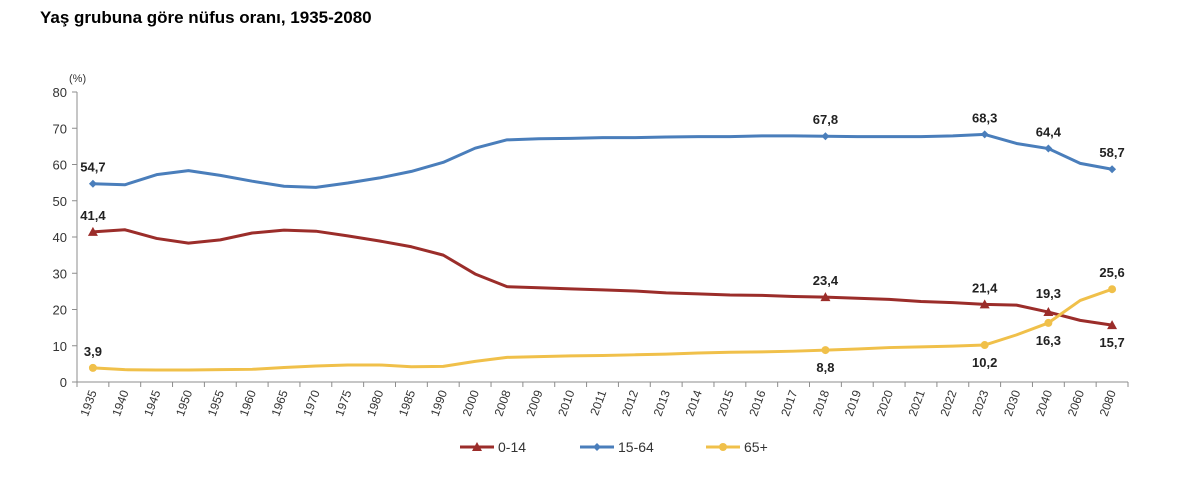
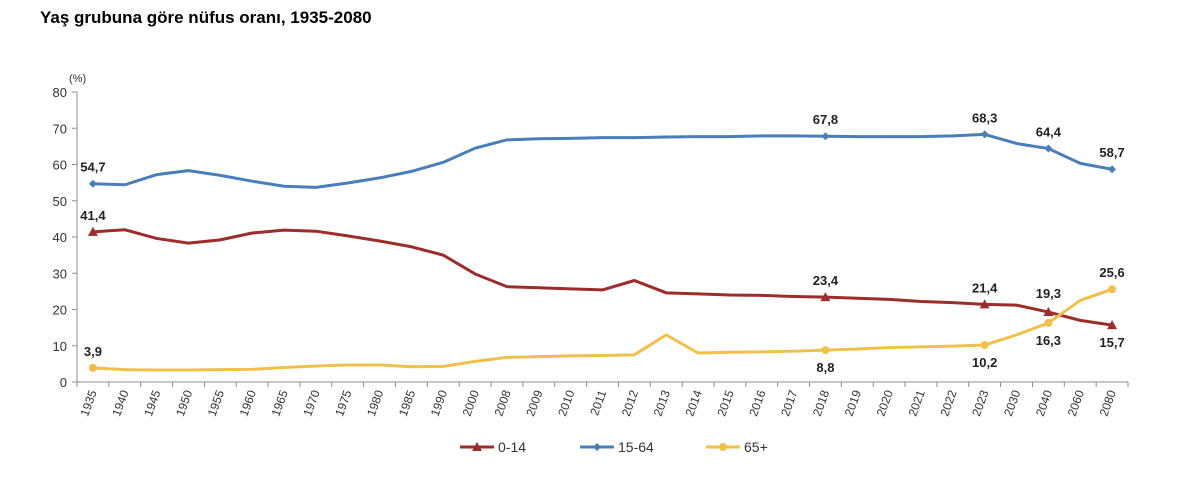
0-14/2012: 25 -> 28
65+/2013: 8 -> 13
